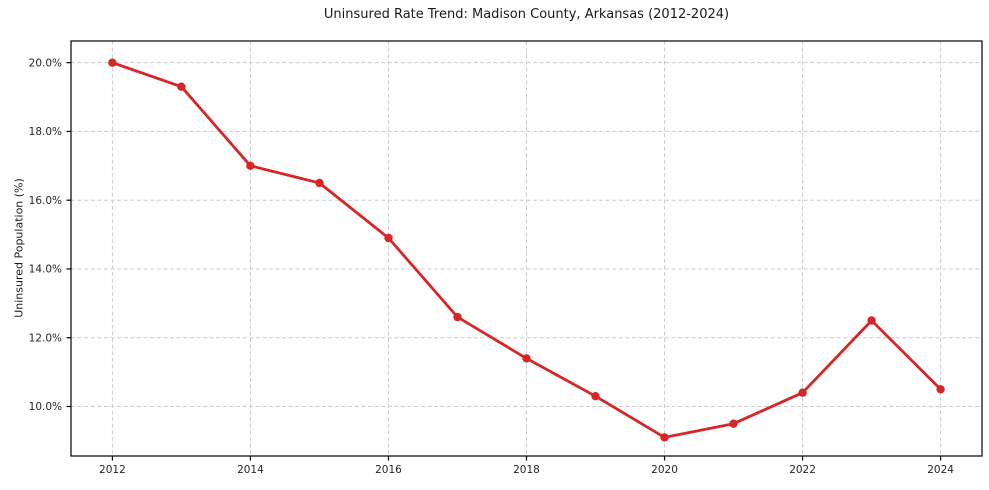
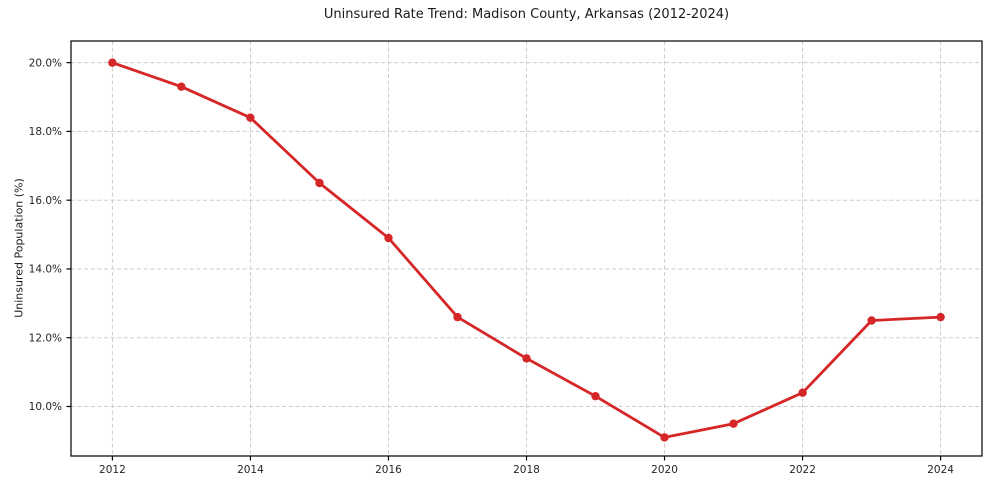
2014: 17.0% -> 18.4%
2024: 10.5% -> 12.6%
